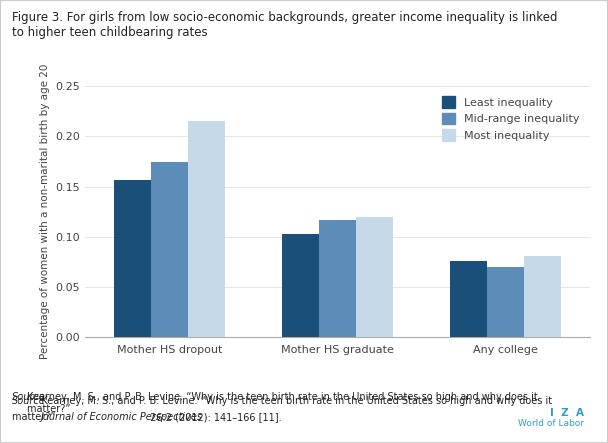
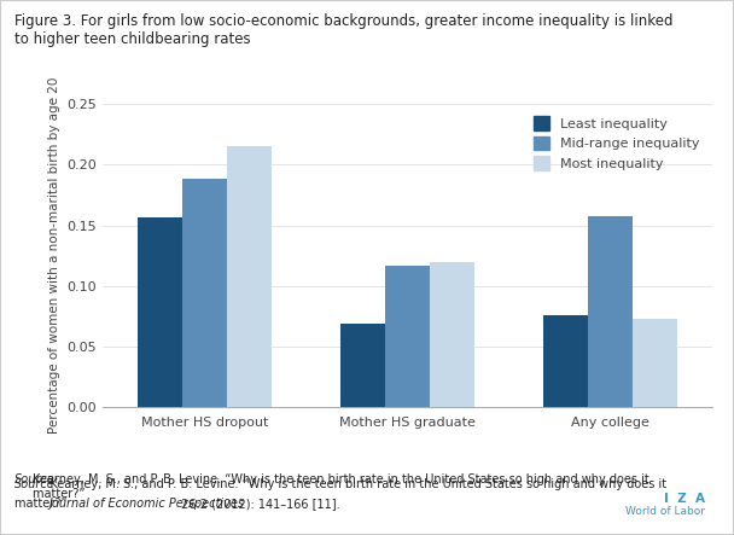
Mid-range inequality/Mother HS dropout: 0.174 -> 0.188
Least inequality/Mother HS graduate: 0.103 -> 0.069
Mid-range inequality/Any college: 0.070 -> 0.157
Most inequality/Any college: 0.081 -> 0.073
